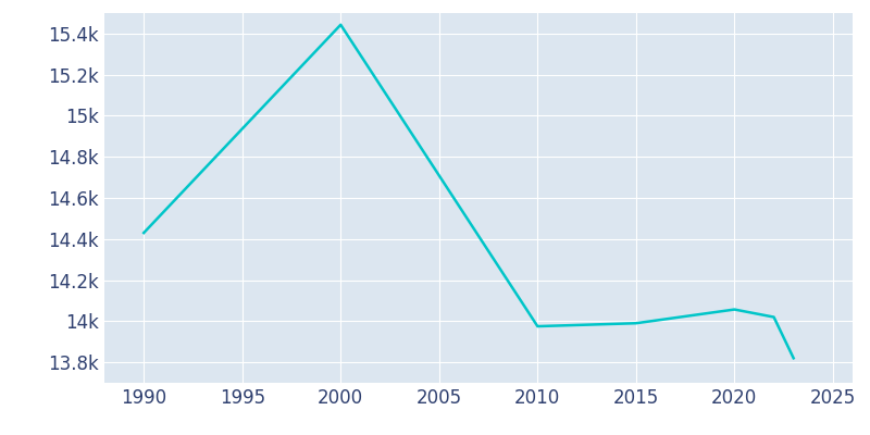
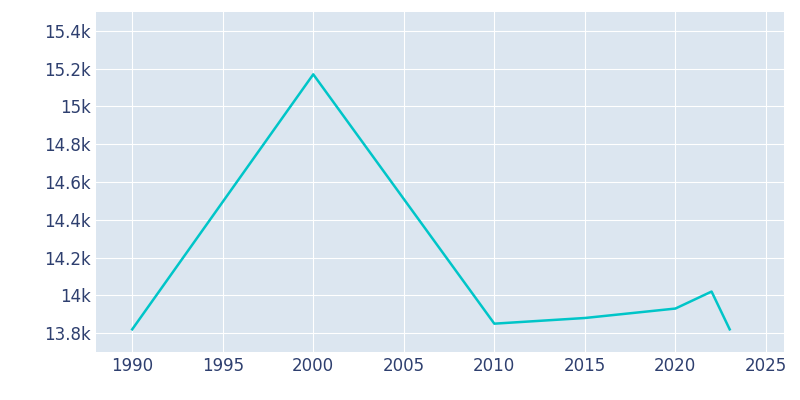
1990: 14.43k -> 13.82k
2000: 15.44k -> 15.17k
2010: 13.98k -> 13.85k
2015: 13.99k -> 13.88k
2020: 14.06k -> 13.93k
